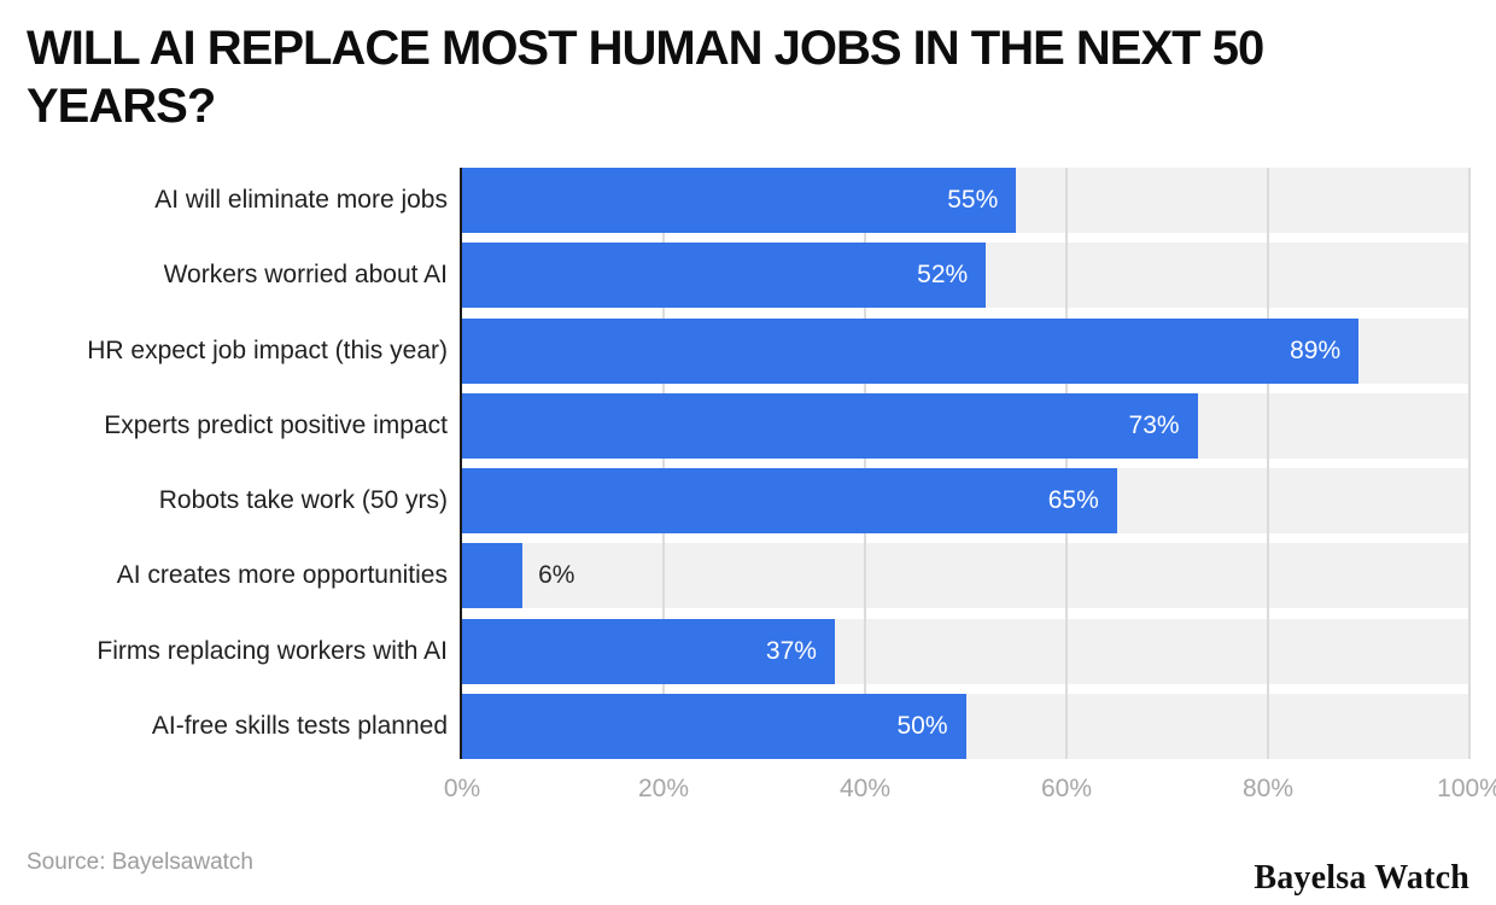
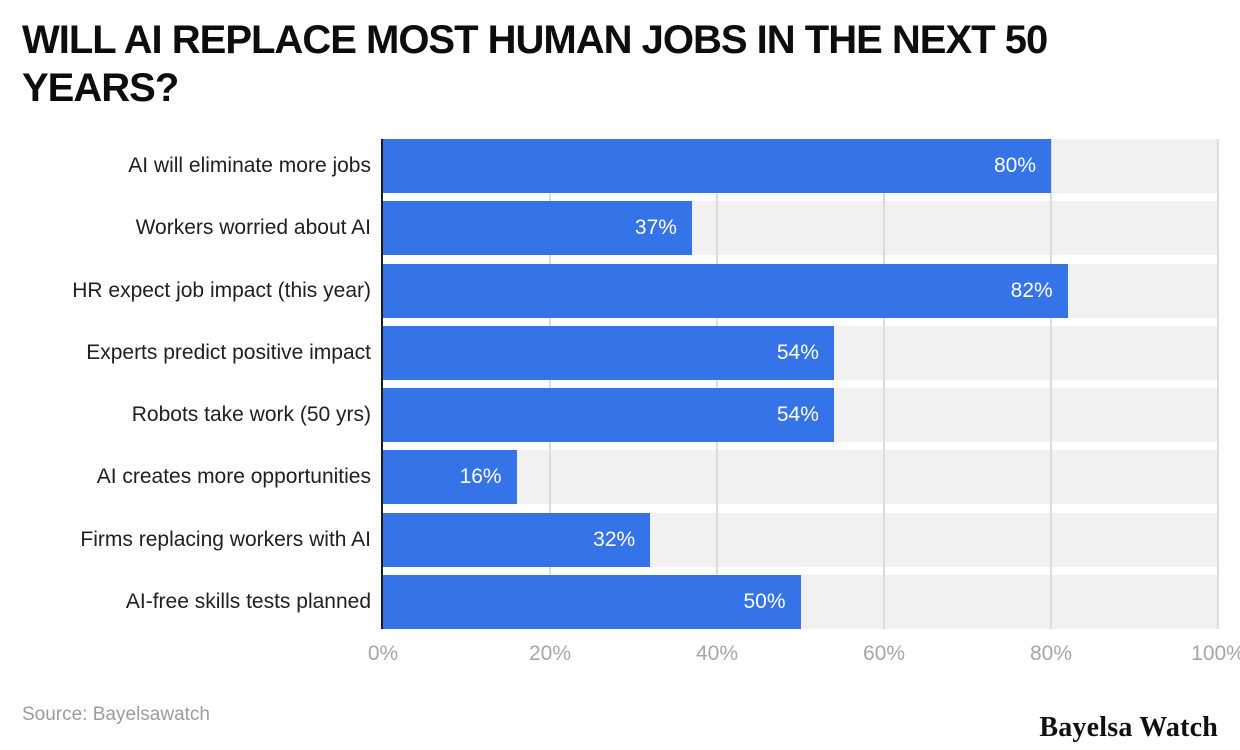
AI will eliminate more jobs: 55% -> 80%
Workers worried about AI: 52% -> 37%
HR expect job impact (this year): 89% -> 82%
Experts predict positive impact: 73% -> 54%
Robots take work (50 yrs): 65% -> 54%
AI creates more opportunities: 6% -> 16%
Firms replacing workers with AI: 37% -> 32%
